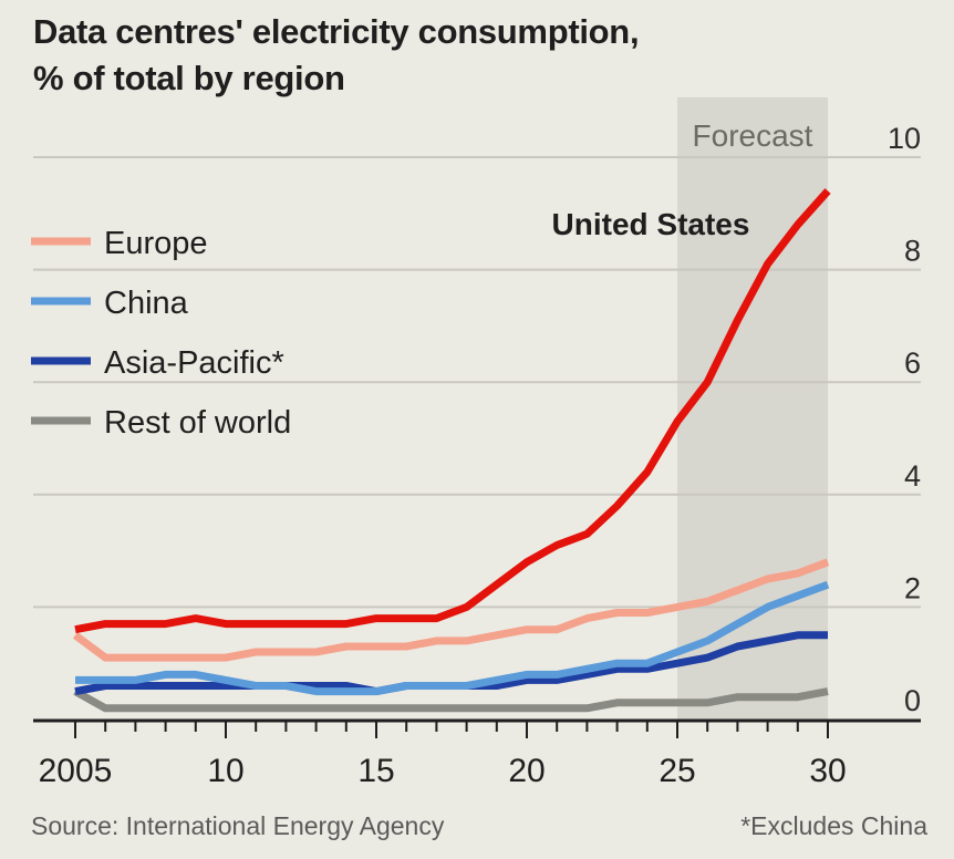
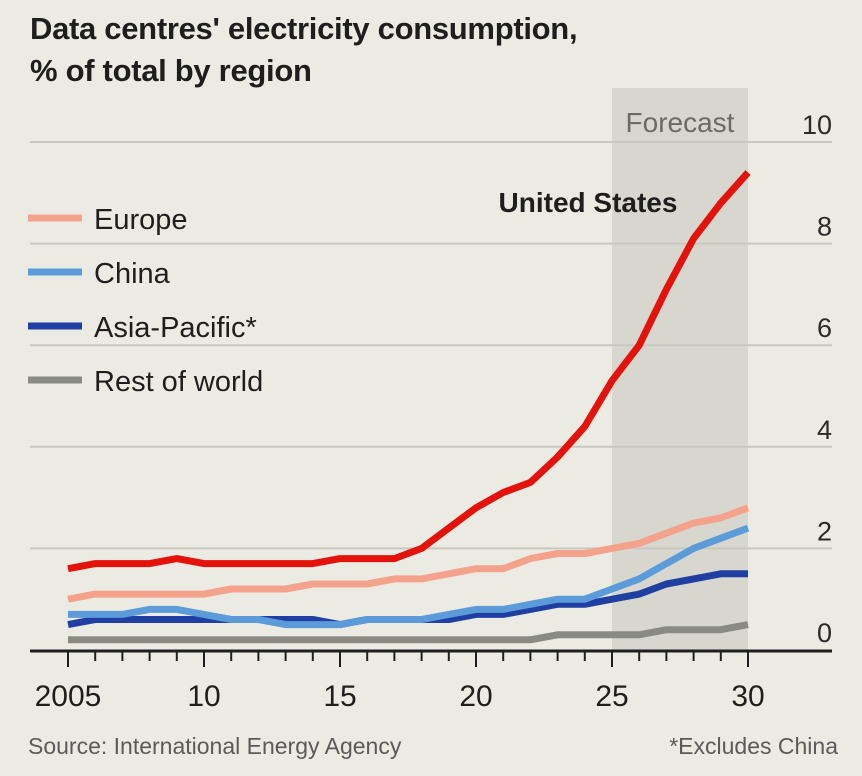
Europe/2005: 1.5 -> 1.0
Rest of world/2005: 0.5 -> 0.2
